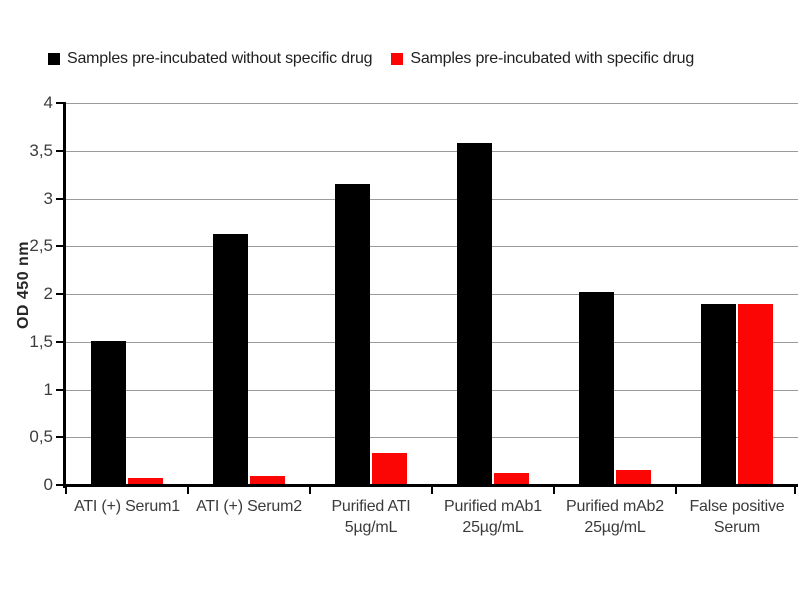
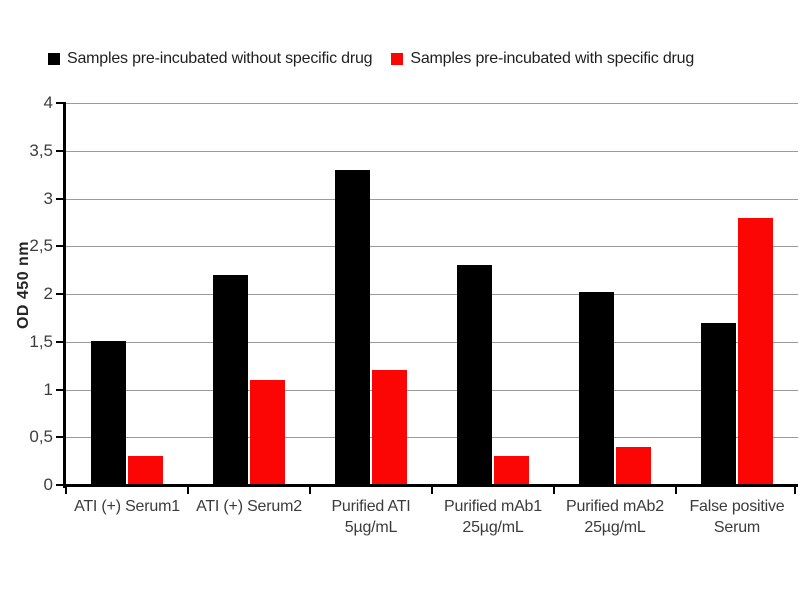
Samples pre-incubated with specific drug/ATI (+) Serum1: 0.1 -> 0.3
Samples pre-incubated without specific drug/ATI (+) Serum2: 2.6 -> 2.2
Samples pre-incubated with specific drug/ATI (+) Serum2: 0.1 -> 1.1
Samples pre-incubated without specific drug/Purified ATI 5µg/mL: 3.1 -> 3.3
Samples pre-incubated with specific drug/Purified ATI 5µg/mL: 0.3 -> 1.2
Samples pre-incubated without specific drug/Purified mAb1 25µg/mL: 3.6 -> 2.3
Samples pre-incubated with specific drug/Purified mAb1 25µg/mL: 0.1 -> 0.3
Samples pre-incubated with specific drug/Purified mAb2 25µg/mL: 0.2 -> 0.4
Samples pre-incubated without specific drug/False positive Serum: 1.9 -> 1.7
Samples pre-incubated with specific drug/False positive Serum: 1.9 -> 2.8
